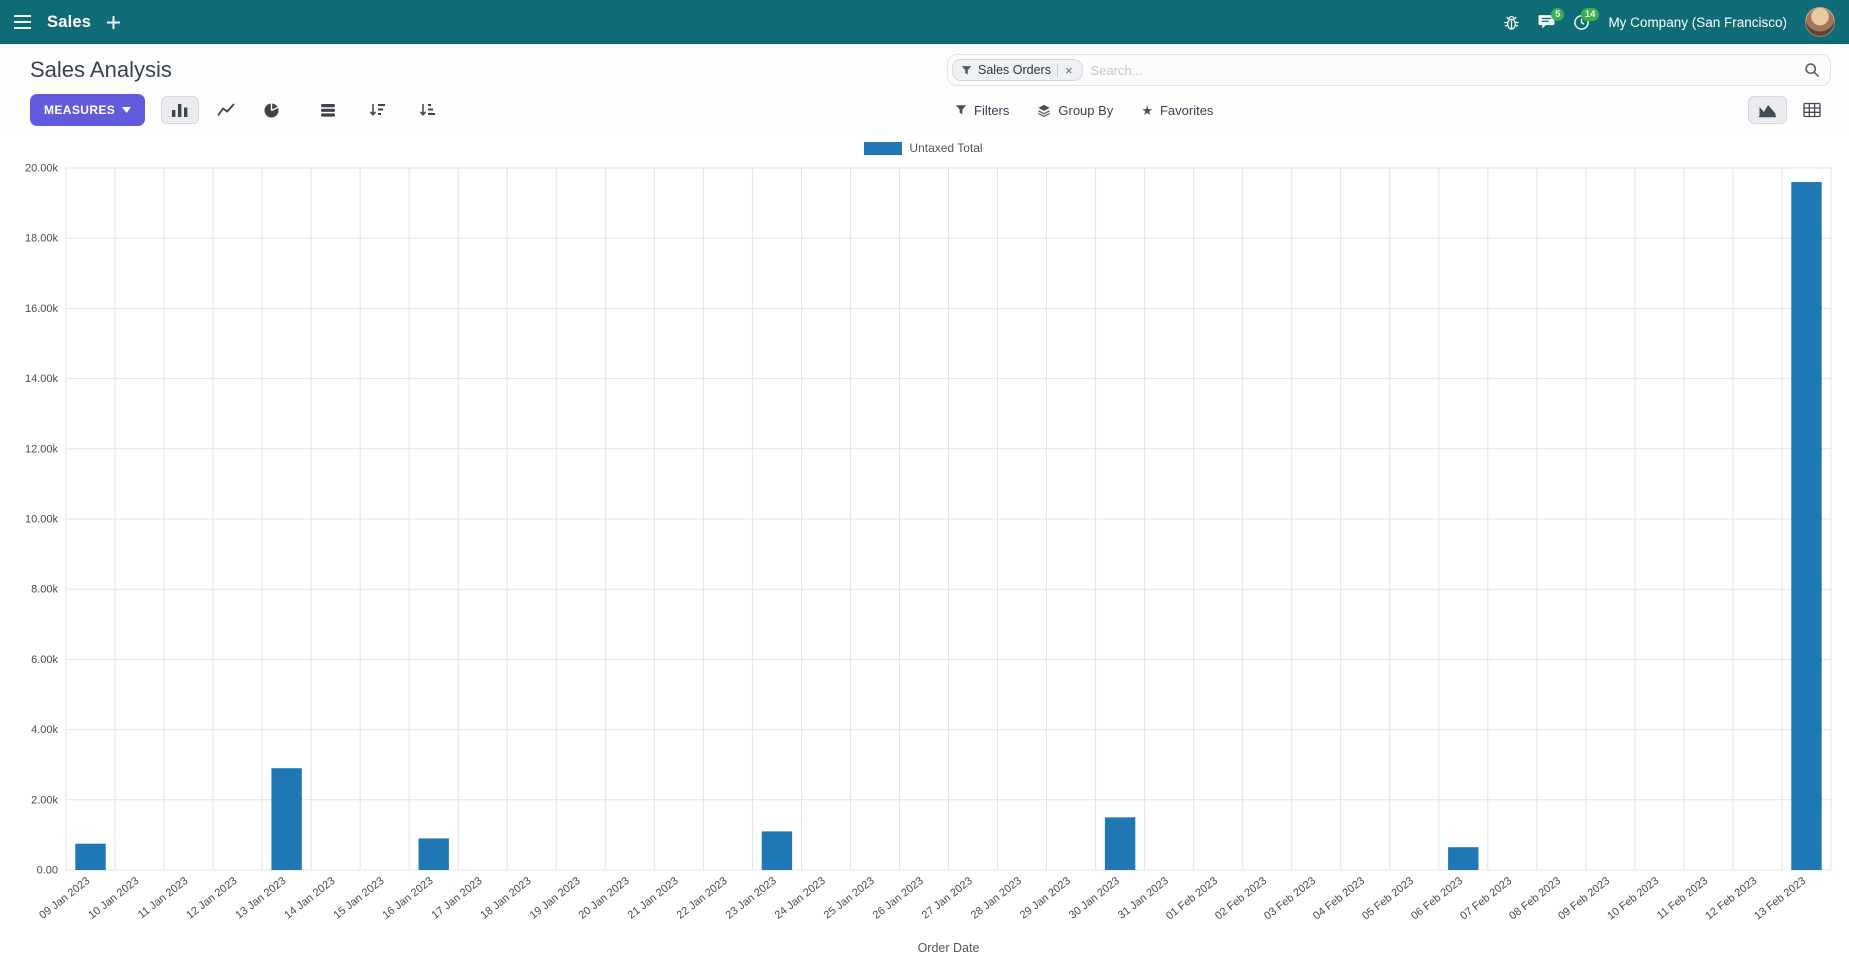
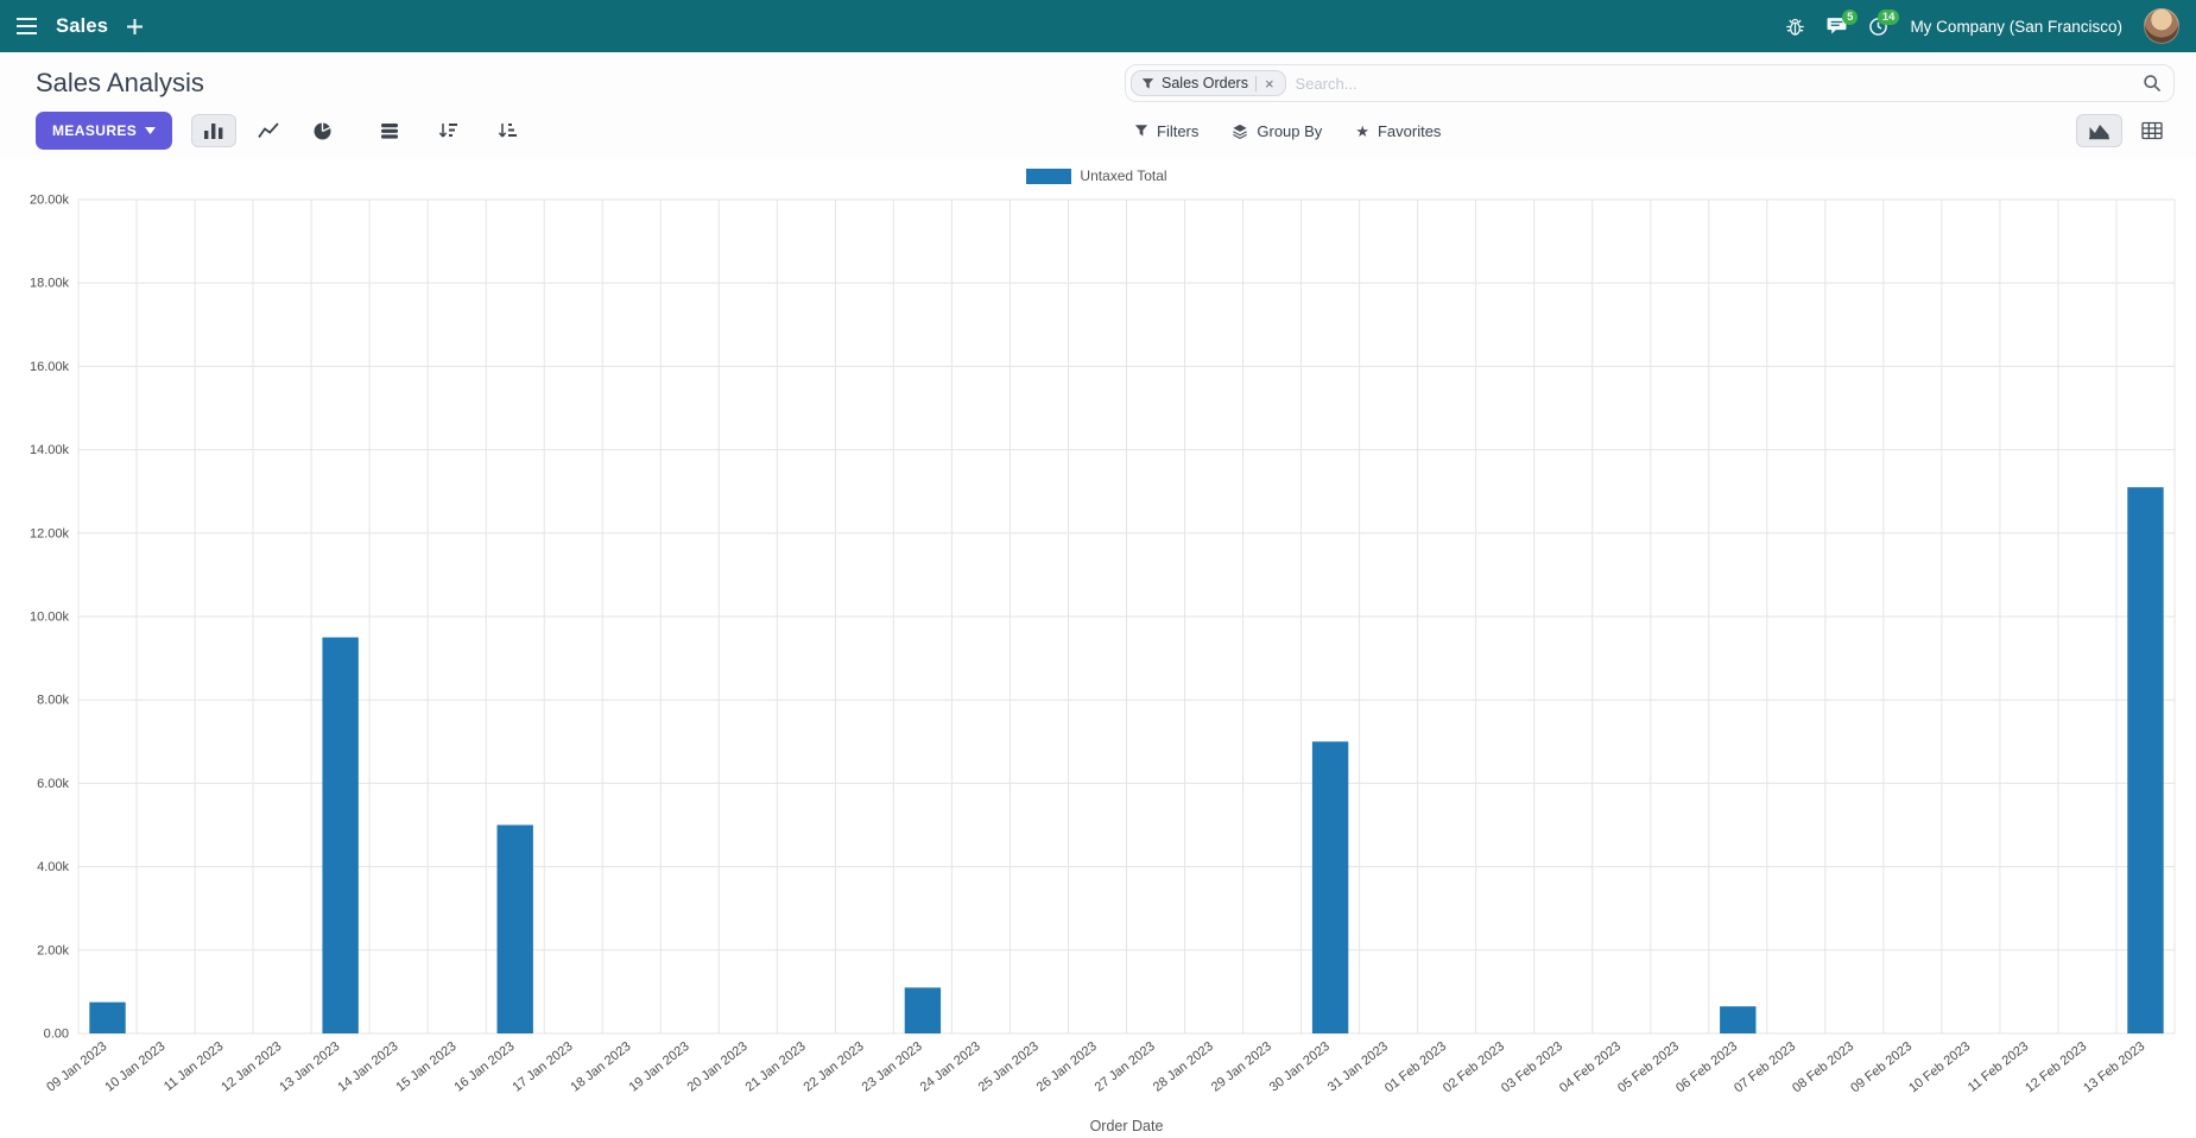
13 Jan 2023: 2.9k -> 9.5k
16 Jan 2023: 0.9k -> 5.0k
30 Jan 2023: 1.5k -> 7.0k
13 Feb 2023: 19.6k -> 13.1k
